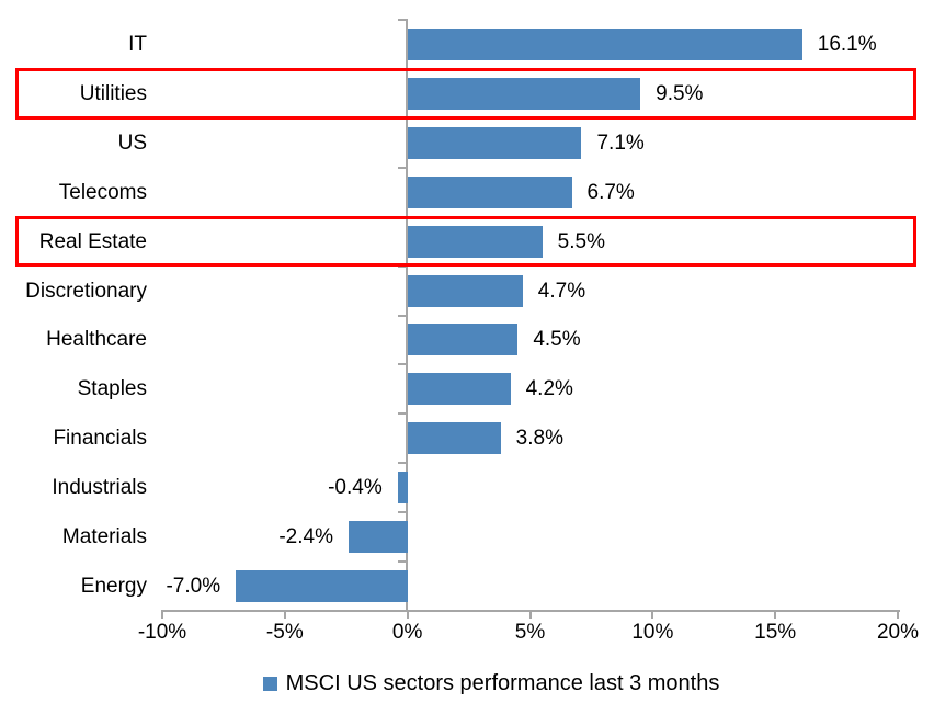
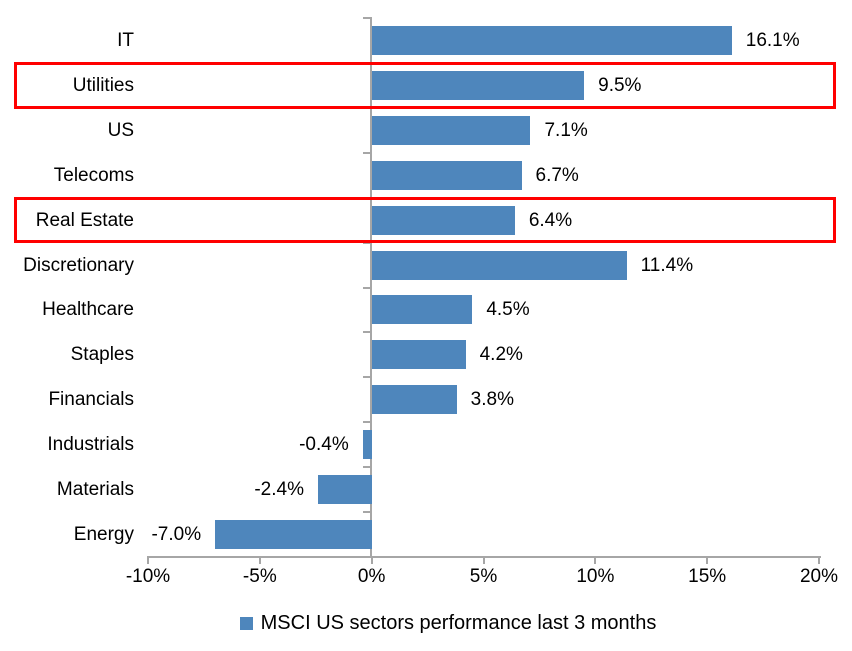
Real Estate: 5.5% -> 6.4%
Discretionary: 4.7% -> 11.4%
